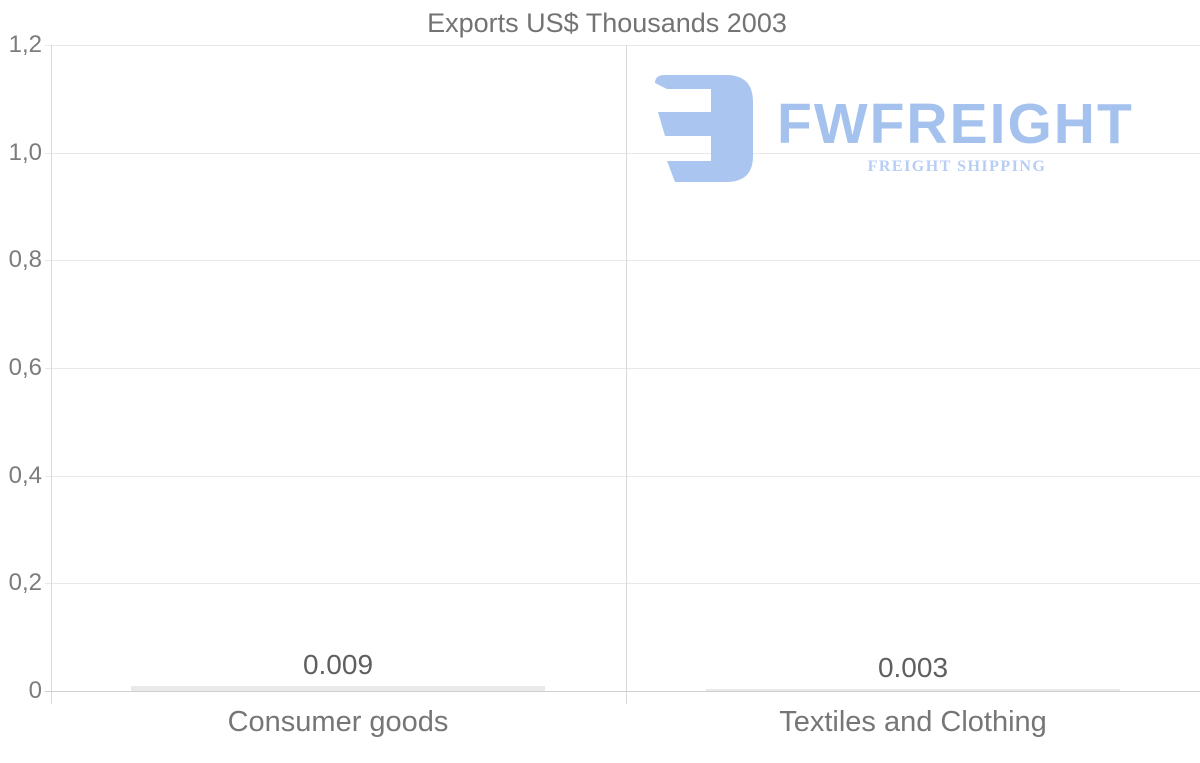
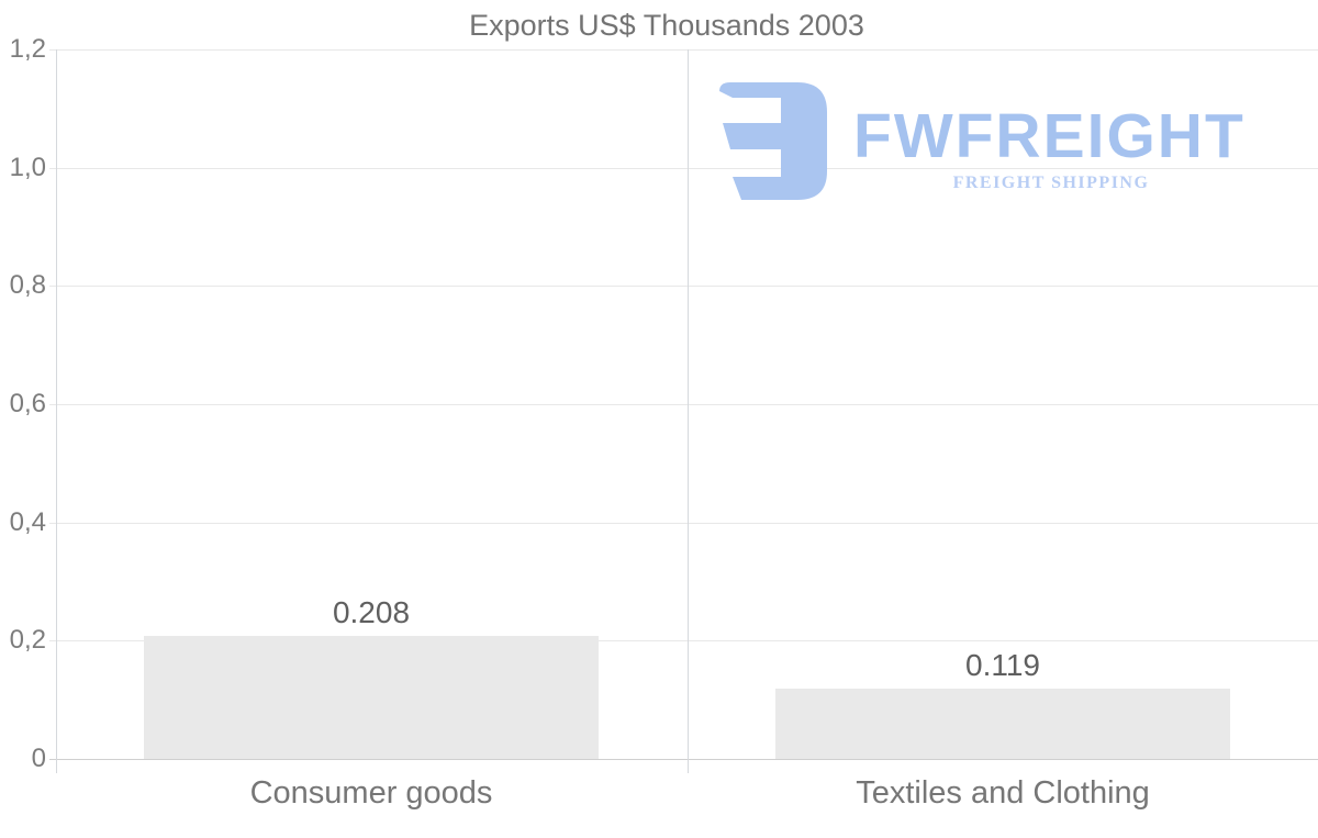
Consumer goods: 0.009 -> 0.208
Textiles and Clothing: 0.003 -> 0.119
